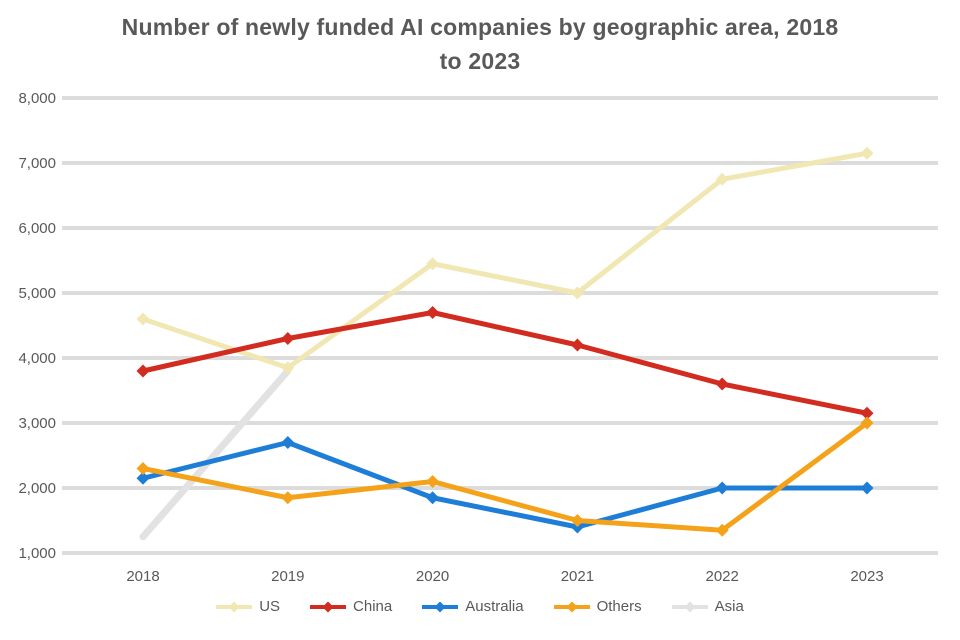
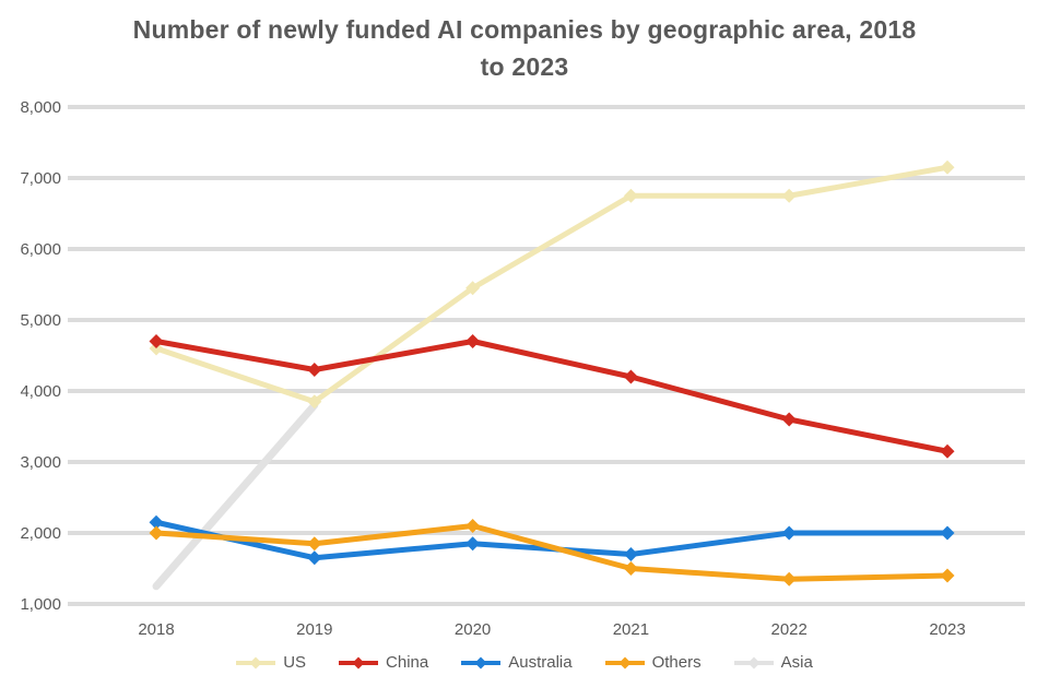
China/2018: 3800 -> 4700
Others/2018: 2300 -> 2000
Australia/2019: 2700 -> 1600
US/2021: 5000 -> 6800
Australia/2021: 1400 -> 1700
Others/2023: 3000 -> 1400
